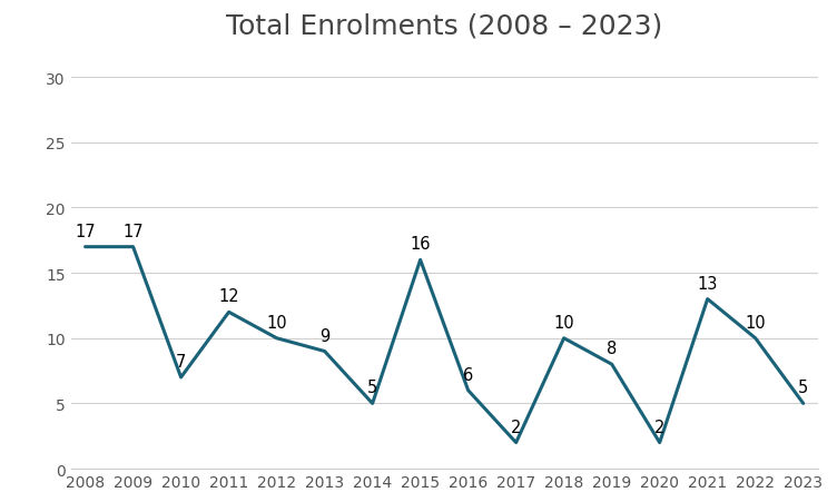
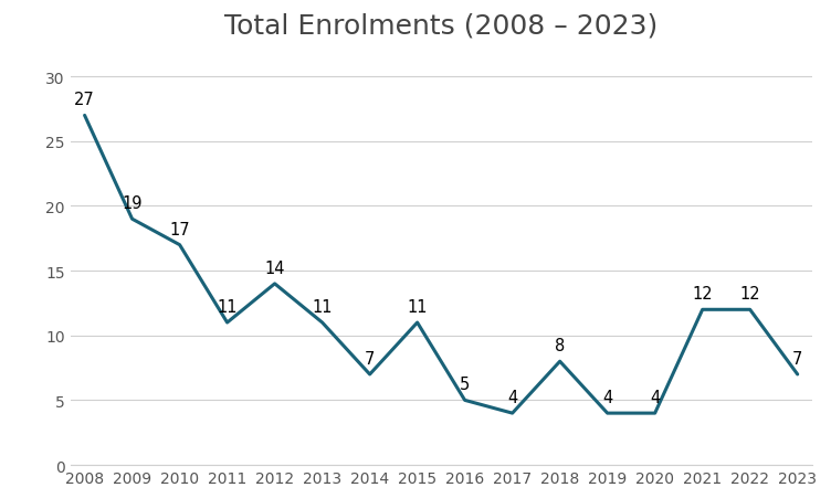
2008: 17 -> 27
2009: 17 -> 19
2010: 7 -> 17
2011: 12 -> 11
2012: 10 -> 14
2013: 9 -> 11
2014: 5 -> 7
2015: 16 -> 11
2016: 6 -> 5
2017: 2 -> 4
2018: 10 -> 8
2019: 8 -> 4
2020: 2 -> 4
2021: 13 -> 12
2022: 10 -> 12
2023: 5 -> 7
